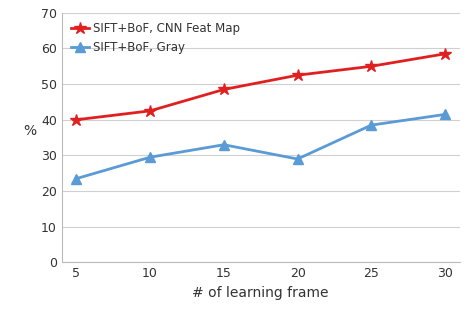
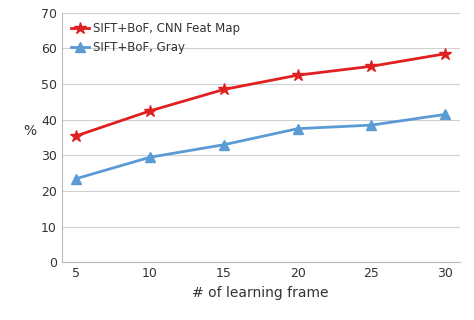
SIFT+BoF, CNN Feat Map/5: 40.0 -> 35.5
SIFT+BoF, Gray/20: 29.0 -> 37.5
